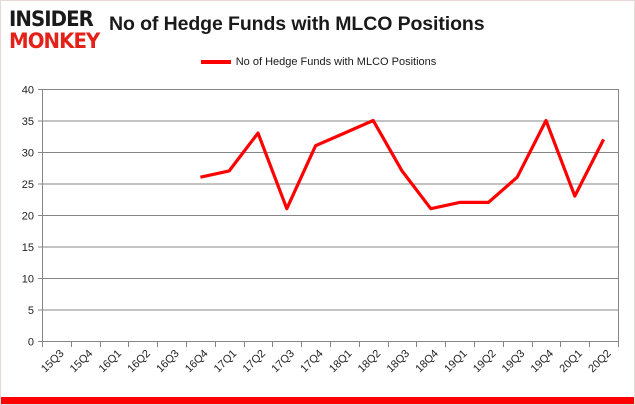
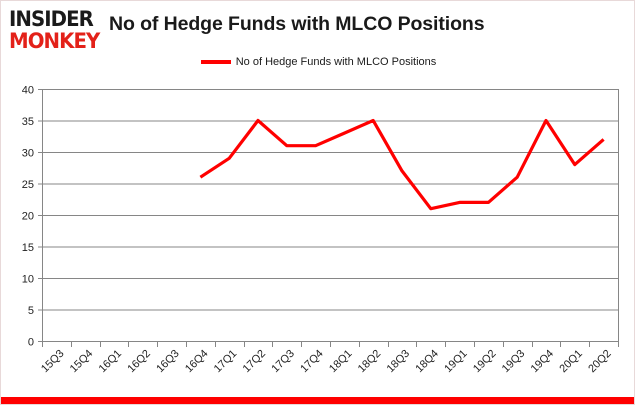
17Q1: 27 -> 29
17Q2: 33 -> 35
17Q3: 21 -> 31
20Q1: 23 -> 28
